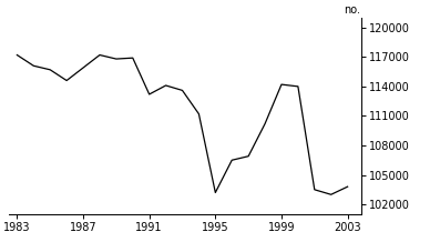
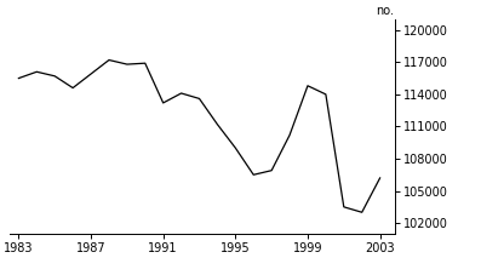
1983: 117200 -> 115500
1995: 103200 -> 109000
1999: 114200 -> 114800
2003: 103800 -> 106200
